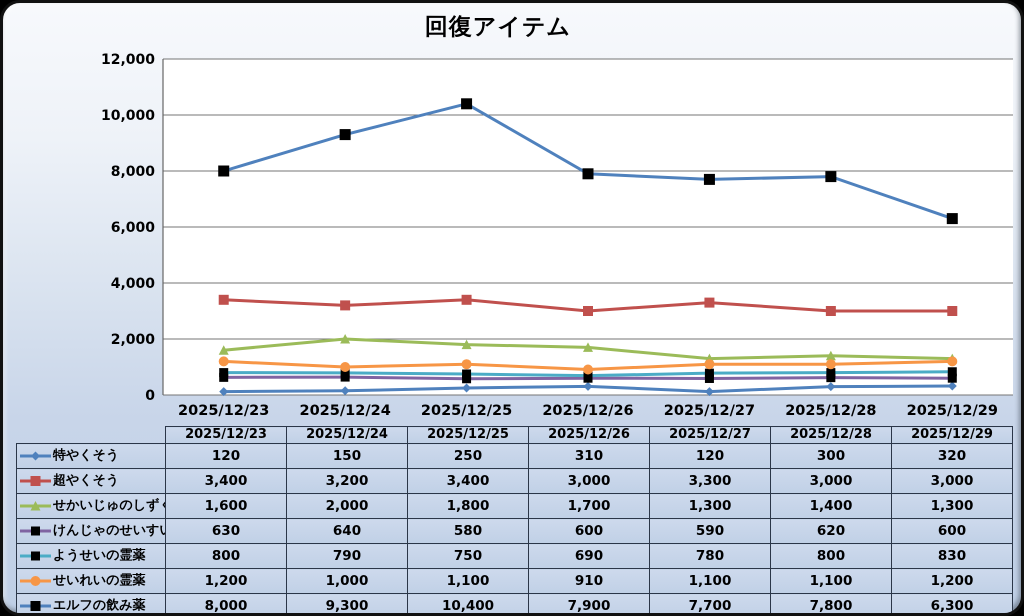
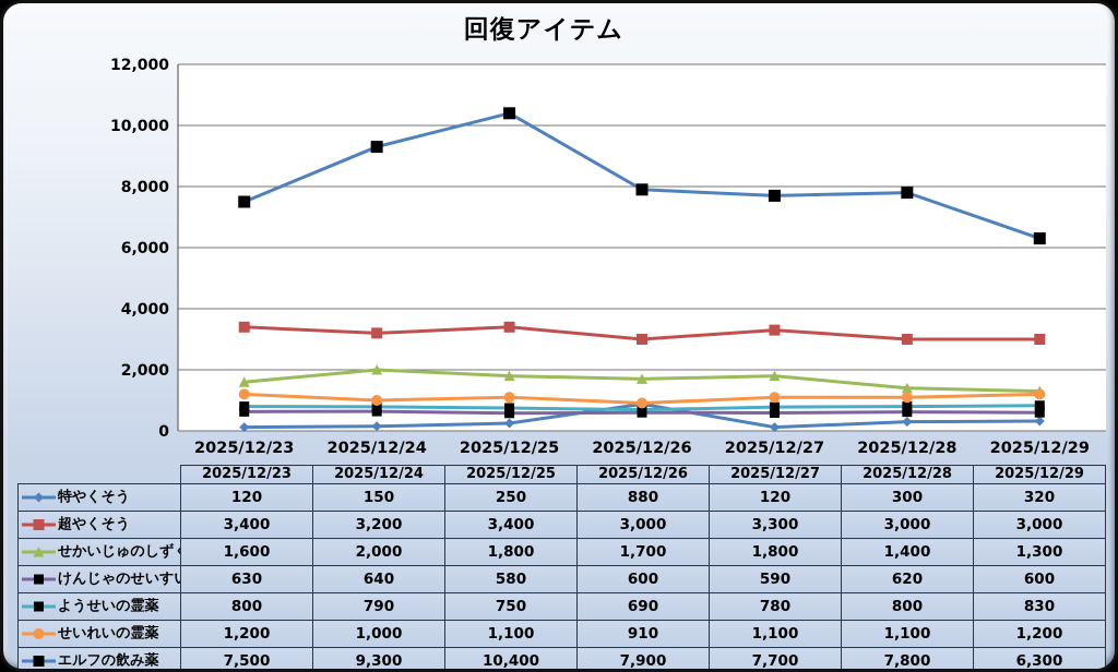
エルフの飲み薬/2025/12/23: 8,000 -> 7,500
特やくそう/2025/12/26: 310 -> 880
せかいじゅのしずく/2025/12/27: 1,300 -> 1,800
